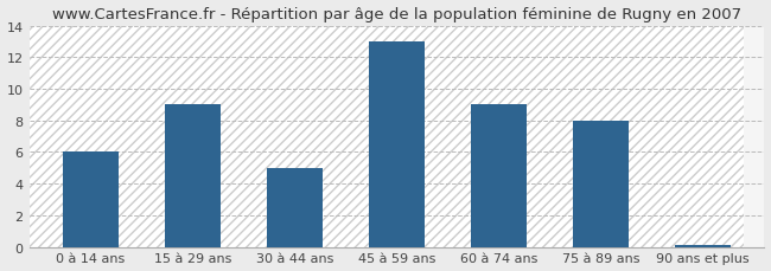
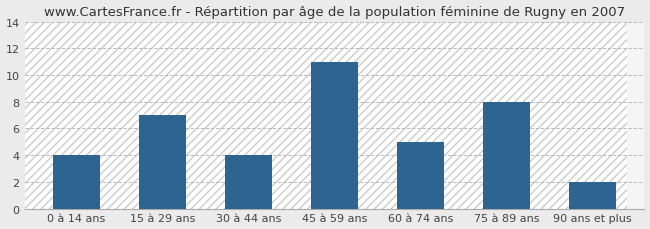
0 à 14 ans: 6.0 -> 4.0
15 à 29 ans: 9.0 -> 7.0
30 à 44 ans: 5.0 -> 4.0
45 à 59 ans: 13.0 -> 11.0
60 à 74 ans: 9.0 -> 5.0
90 ans et plus: 0.1 -> 2.0
